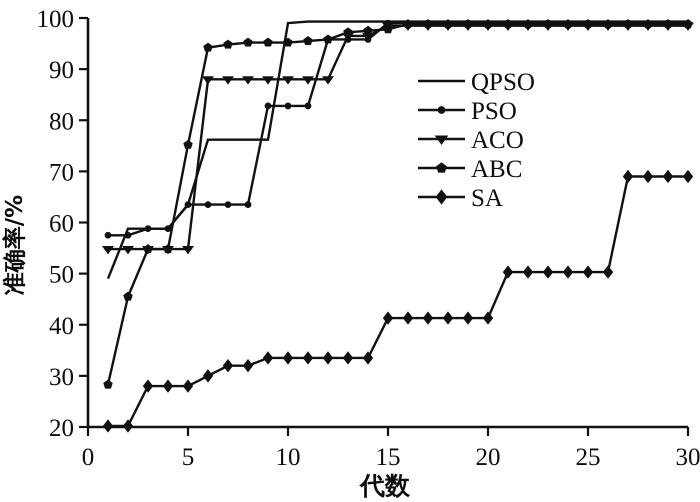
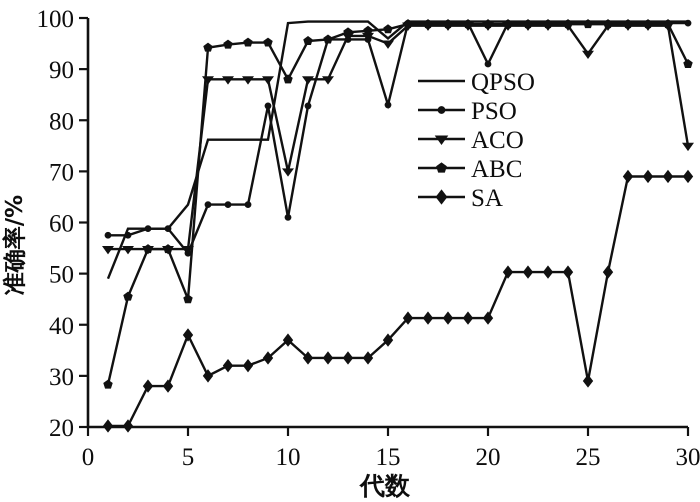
PSO/5: 64 -> 54
ABC/5: 75 -> 45
SA/5: 28 -> 38
PSO/10: 83 -> 61
ACO/10: 88 -> 70
ABC/10: 95 -> 88
SA/10: 34 -> 37
QPSO/15: 99 -> 96
PSO/15: 99 -> 83
ACO/15: 98 -> 95
SA/15: 41 -> 37
PSO/20: 99 -> 91
ACO/25: 98 -> 93
SA/25: 50 -> 29
ACO/30: 98 -> 75
ABC/30: 99 -> 91
